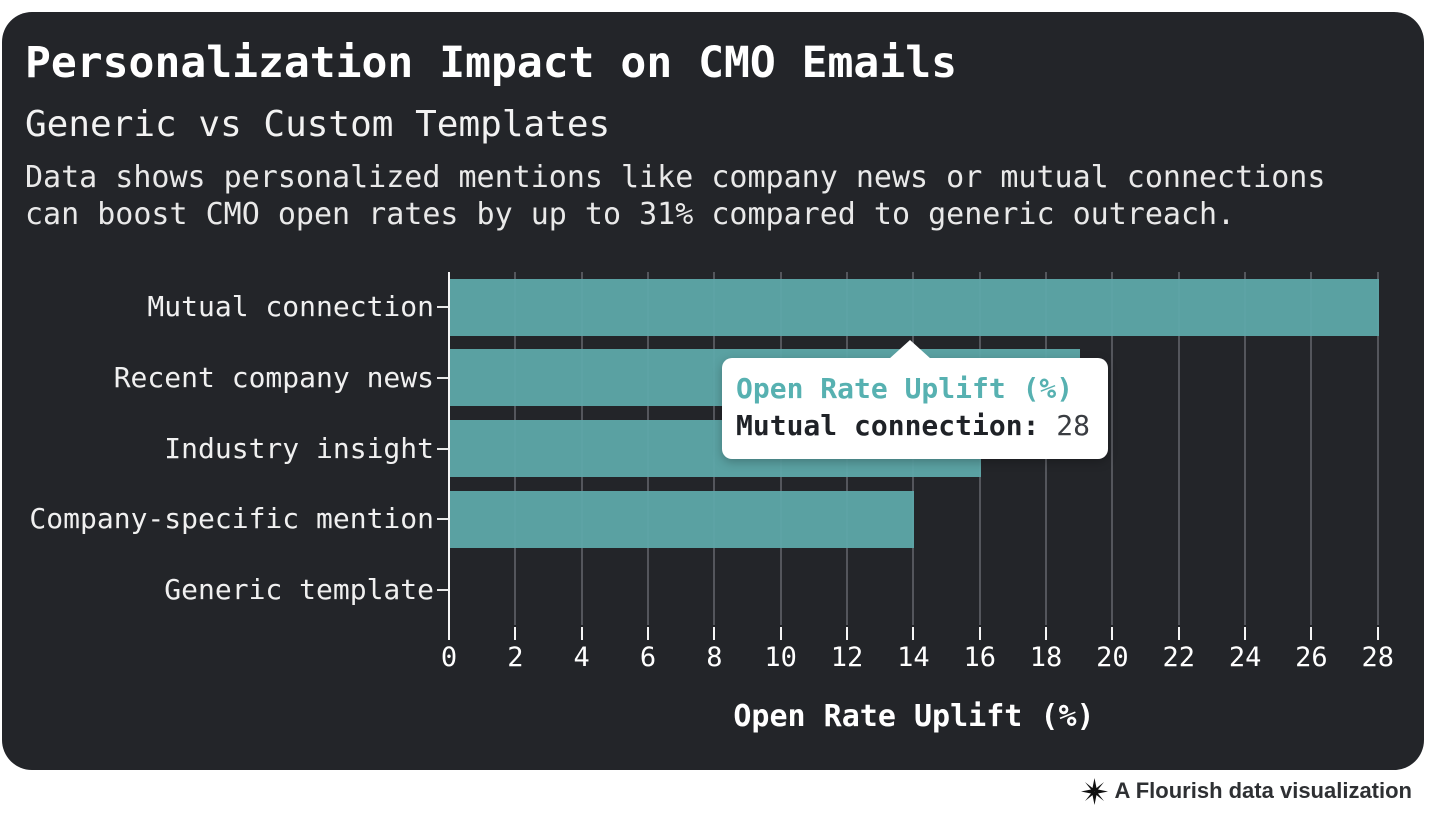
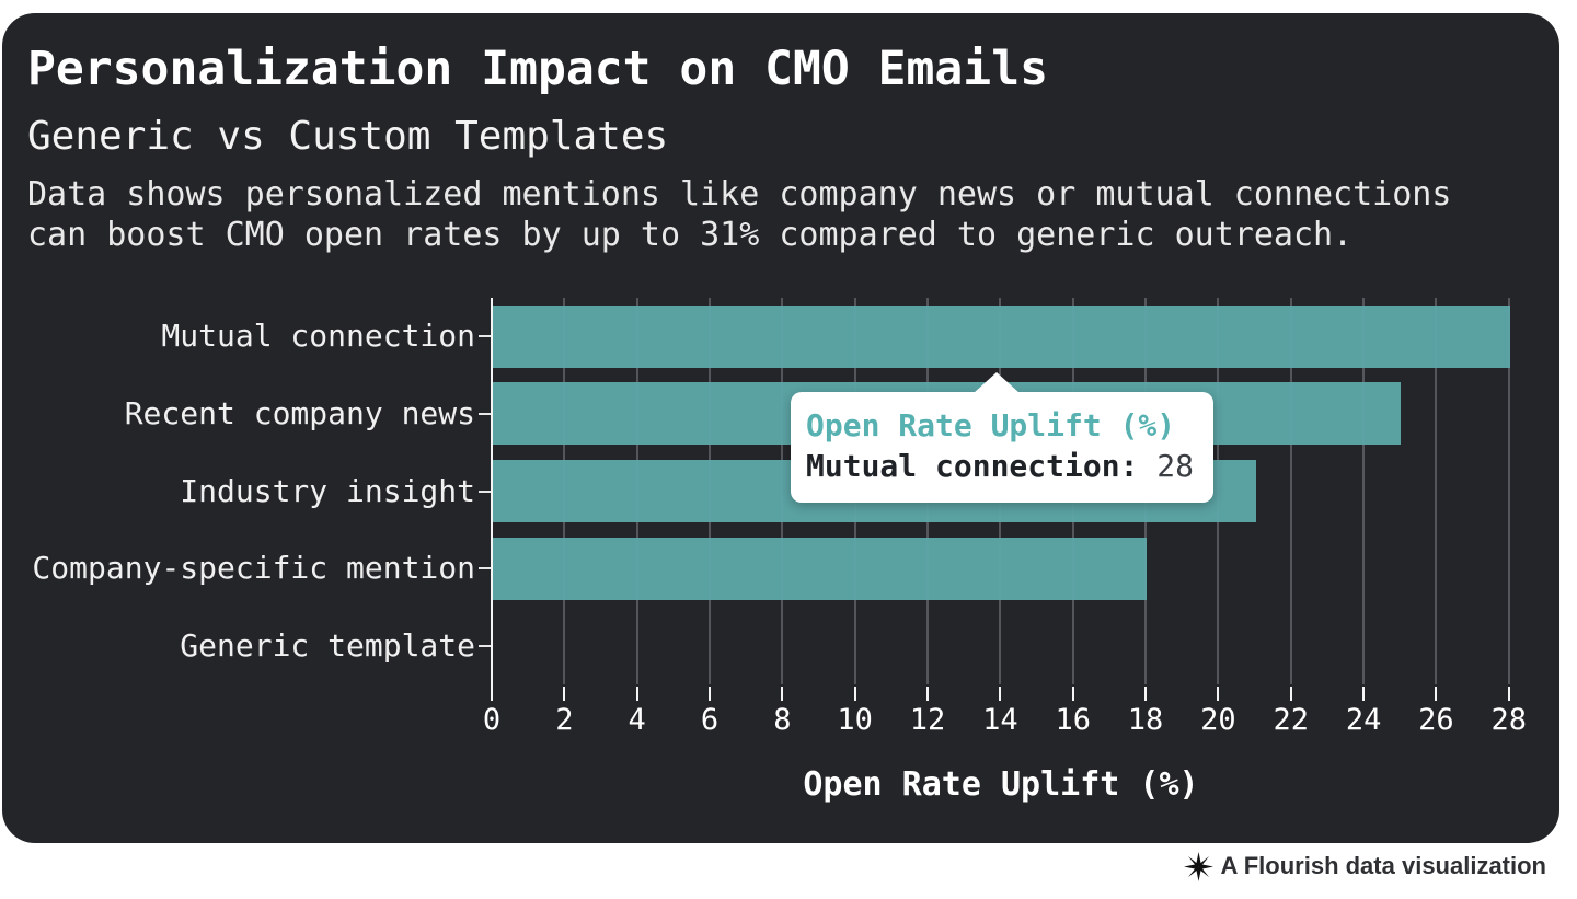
Recent company news: 19 -> 25
Industry insight: 16 -> 21
Company-specific mention: 14 -> 18
